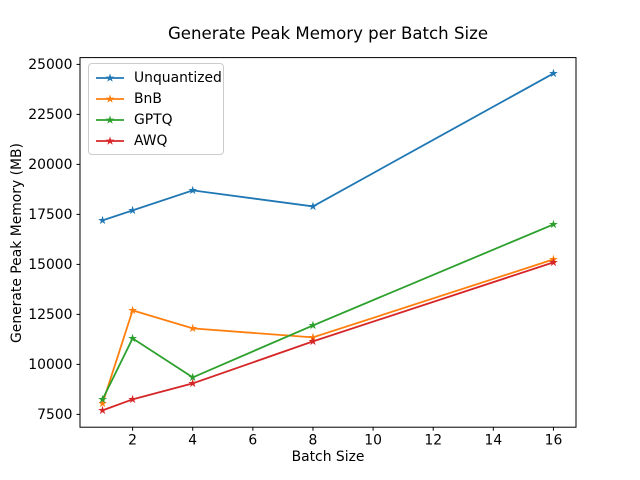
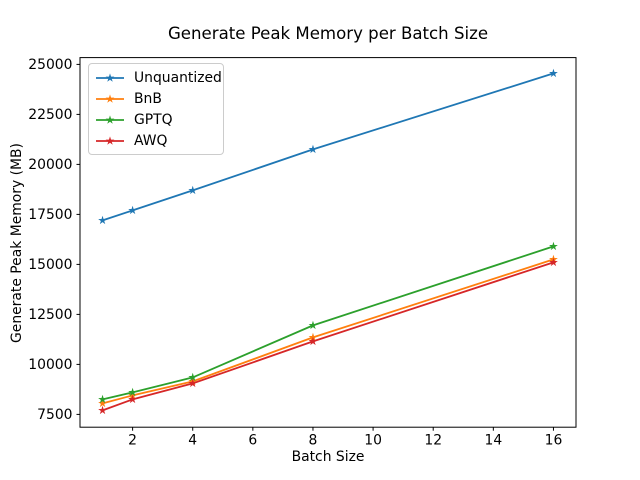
BnB/2: 12700 -> 8400
GPTQ/2: 11300 -> 8600
BnB/4: 11800 -> 9200
Unquantized/8: 17900 -> 20800
GPTQ/16: 17000 -> 15900
